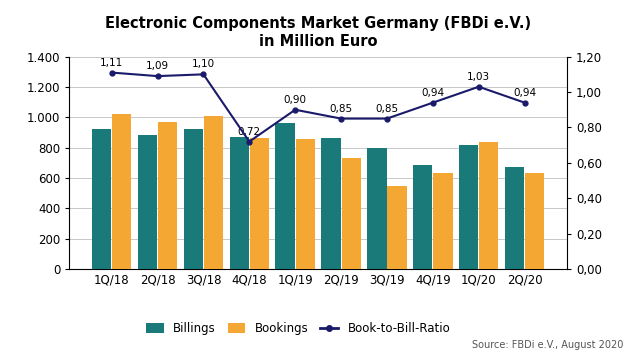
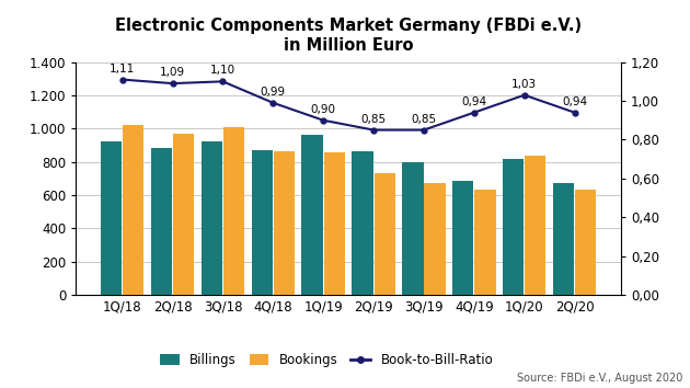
Book-to-Bill-Ratio/4Q/18: 0,72 -> 0,99
Bookings/3Q/19: 550 -> 680
